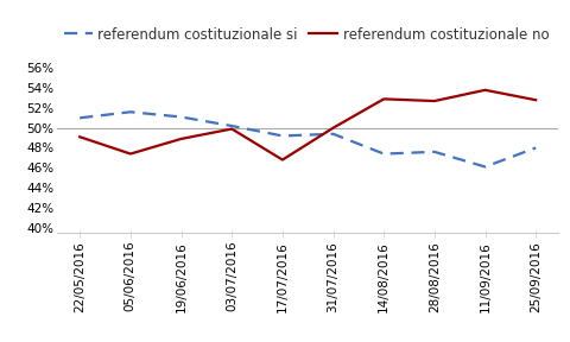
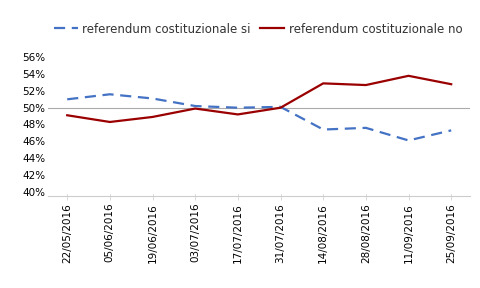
referendum costituzionale no/05/06/2016: 47.4% -> 48.3%
referendum costituzionale si/17/07/2016: 49.2% -> 50.0%
referendum costituzionale no/17/07/2016: 46.8% -> 49.2%
referendum costituzionale si/31/07/2016: 49.4% -> 50.1%
referendum costituzionale si/25/09/2016: 48.0% -> 47.3%
